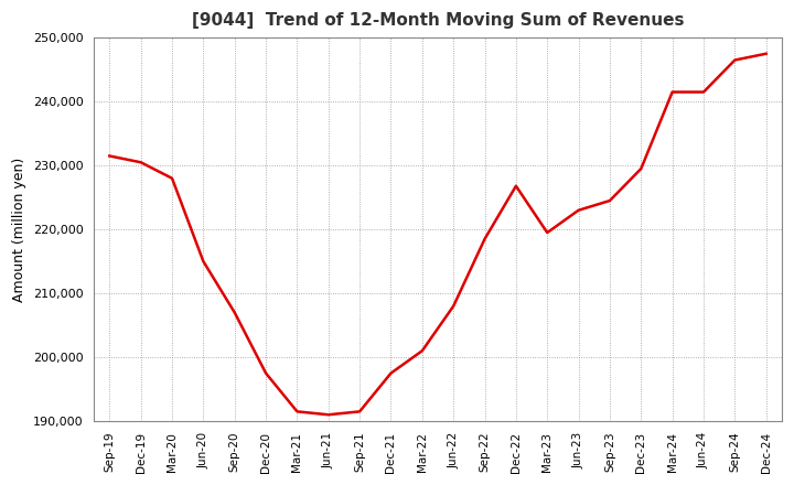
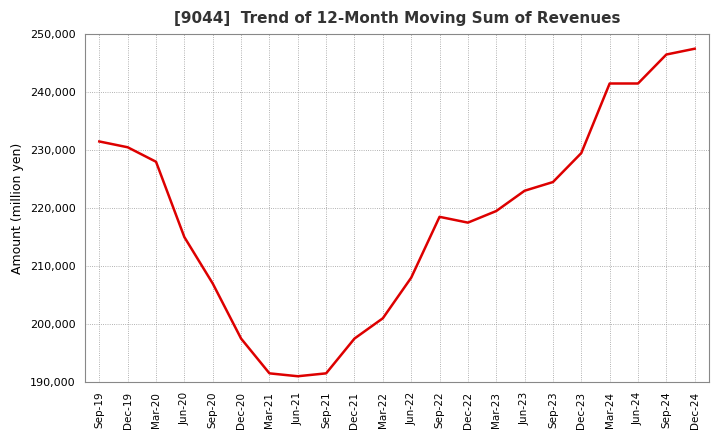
Dec-22: 226,800 -> 217,500
